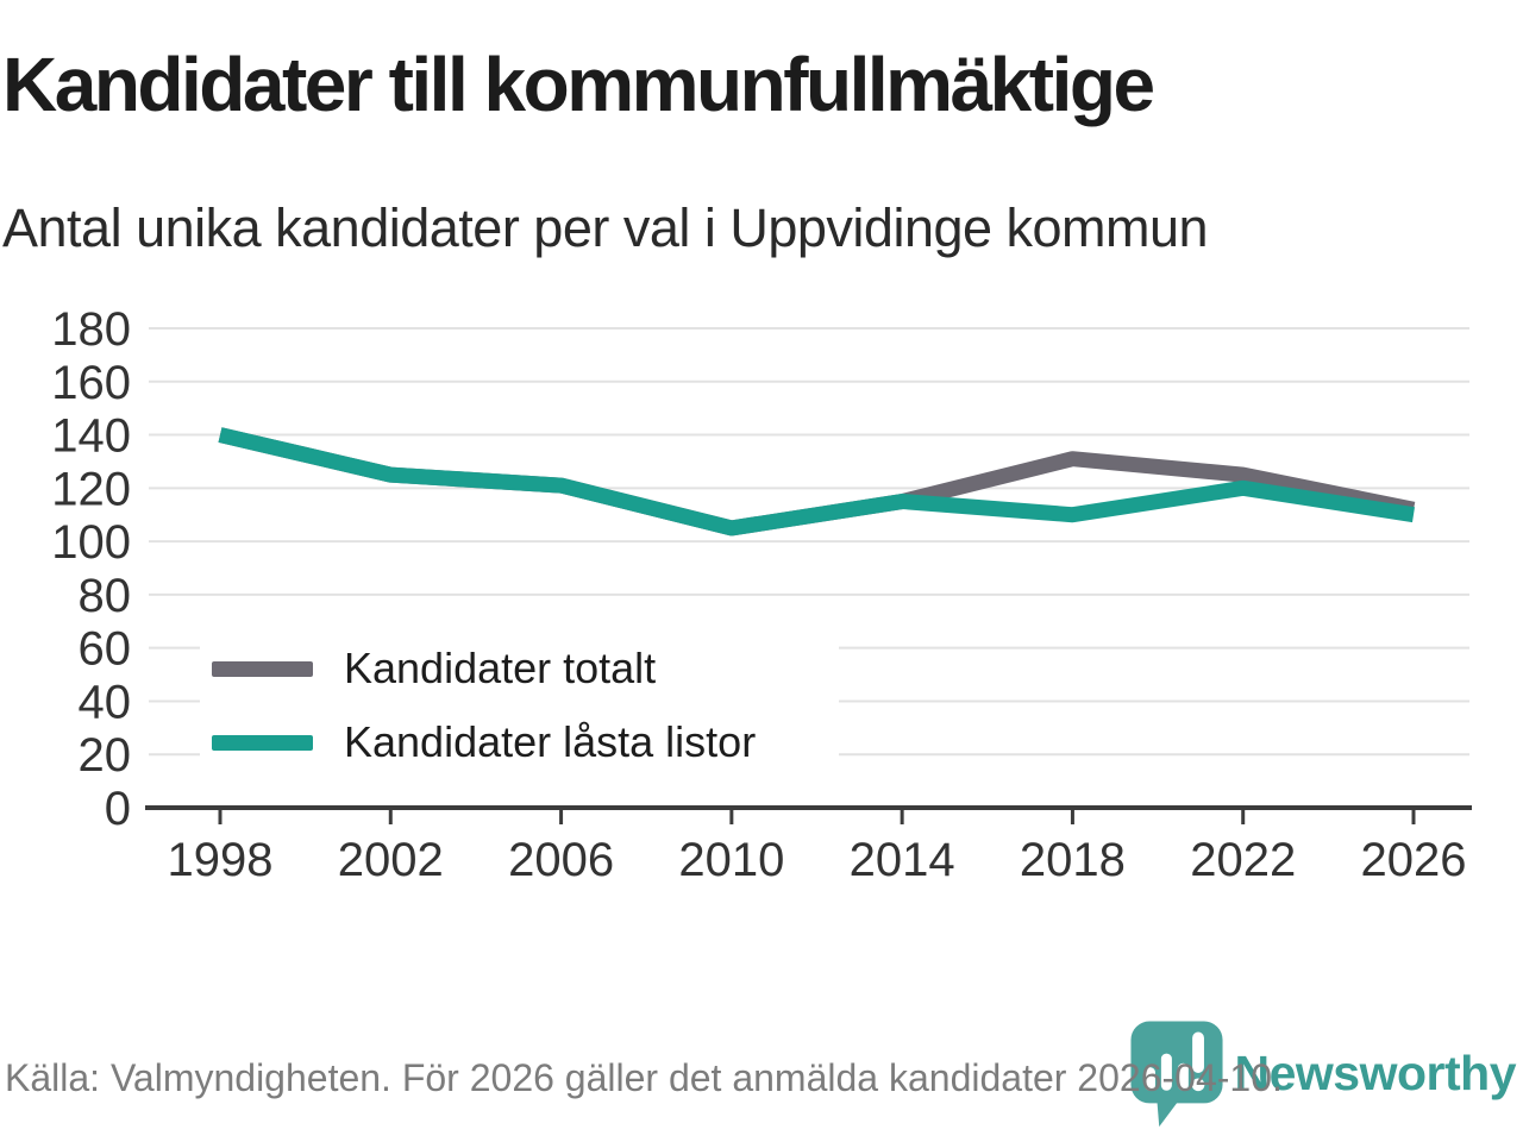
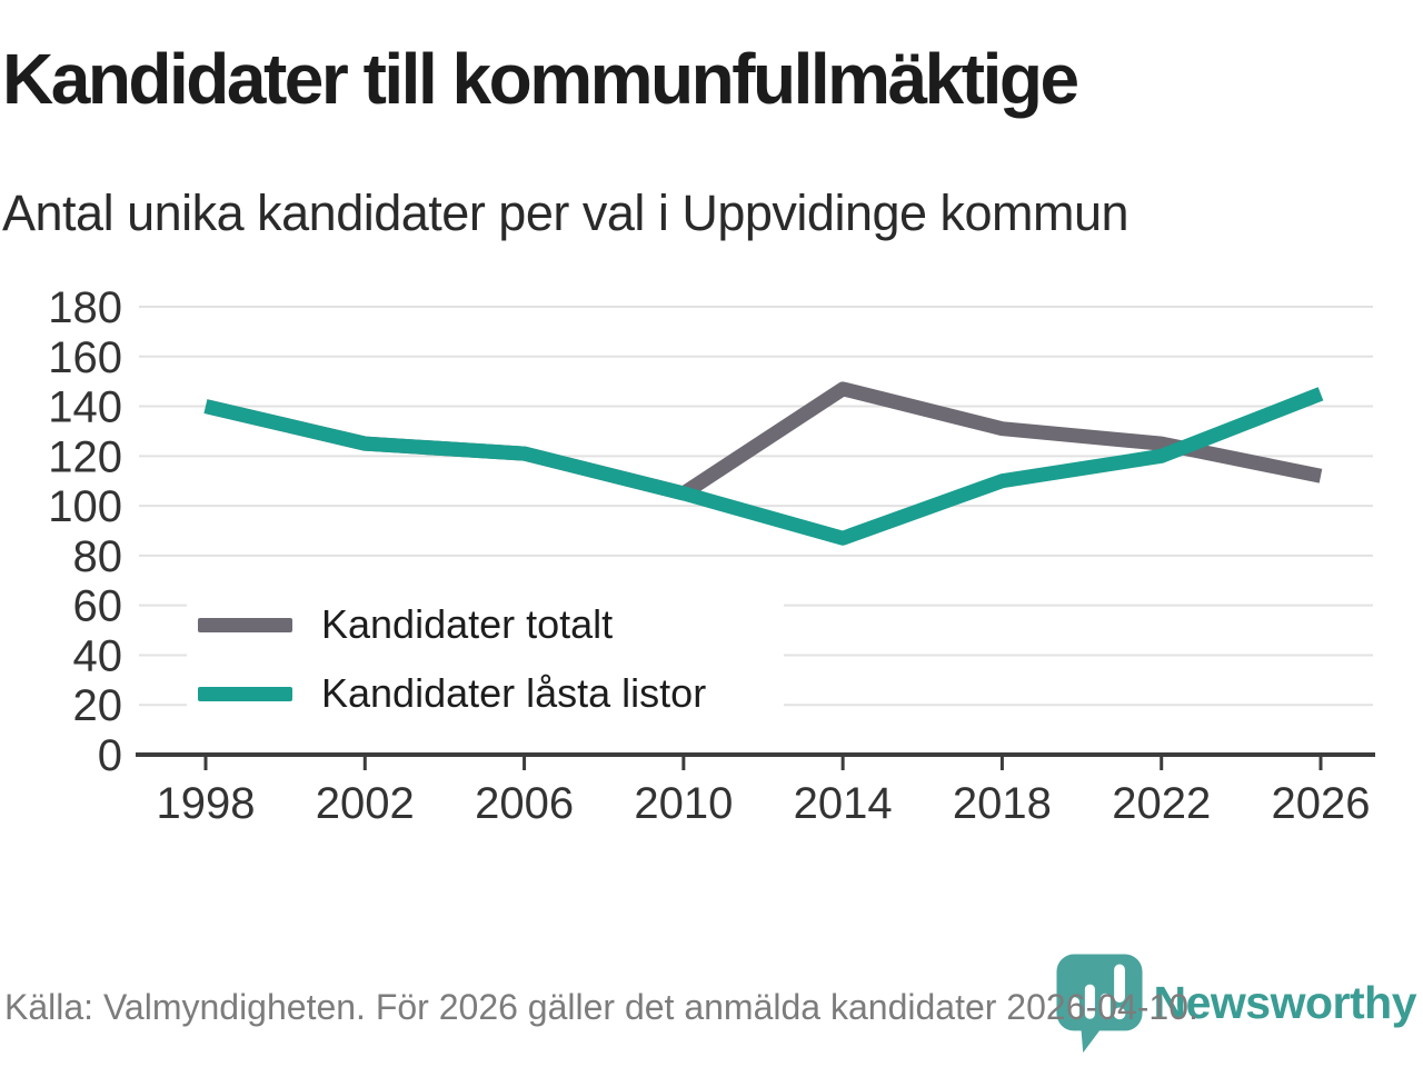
Kandidater totalt/2014: 115 -> 147
Kandidater låsta listor/2014: 115 -> 87
Kandidater låsta listor/2026: 110 -> 145
